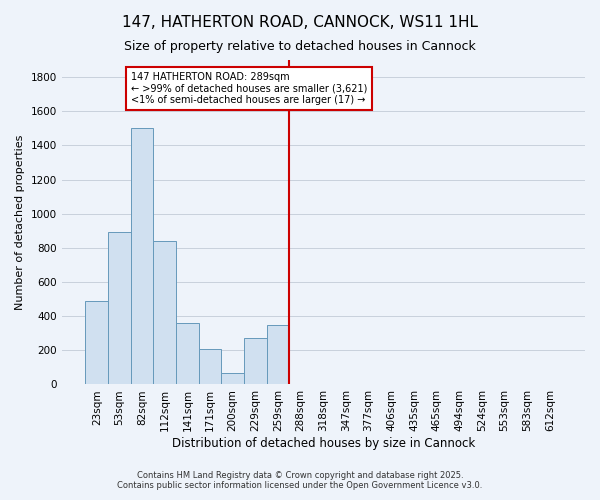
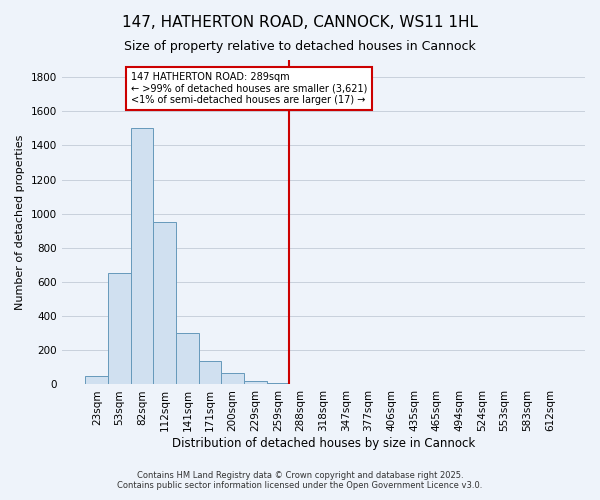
23sqm: 490 -> 50
53sqm: 890 -> 650
112sqm: 840 -> 950
141sqm: 360 -> 300
171sqm: 210 -> 140
229sqm: 270 -> 20
259sqm: 350 -> 10
